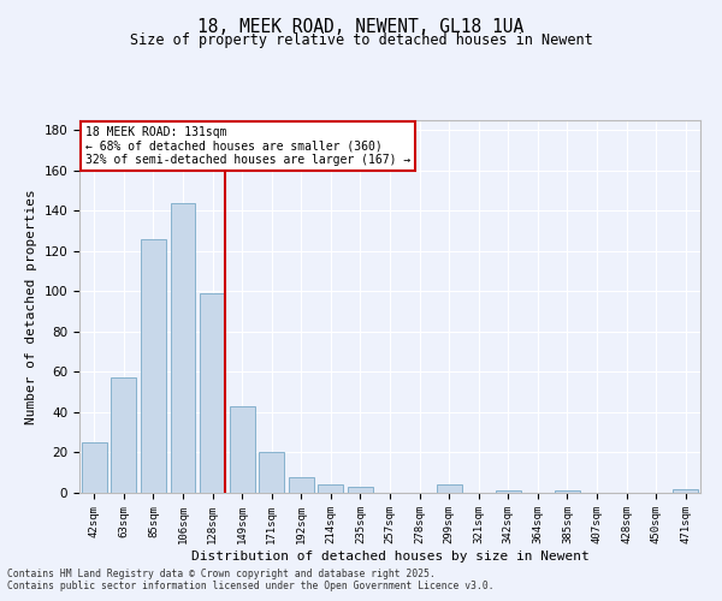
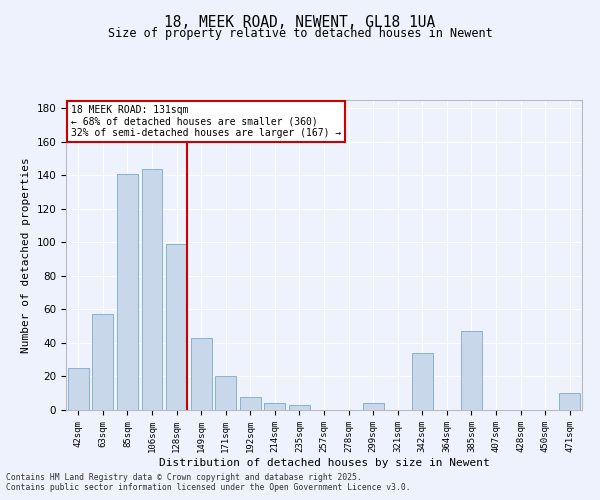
85sqm: 126 -> 141
342sqm: 1 -> 34
385sqm: 1 -> 47
471sqm: 2 -> 10
